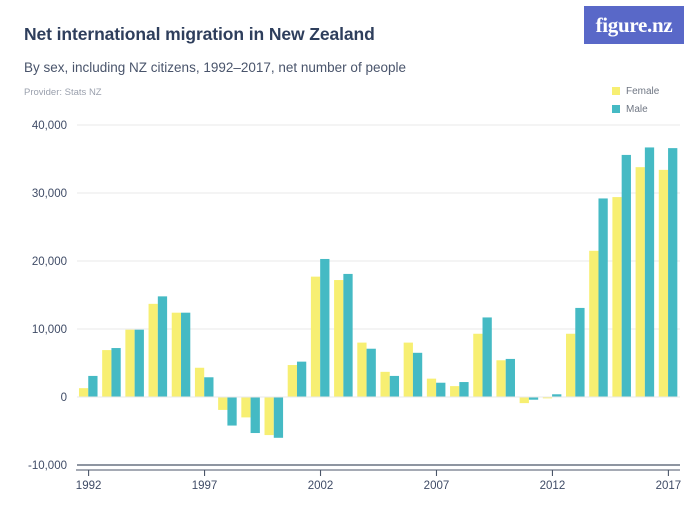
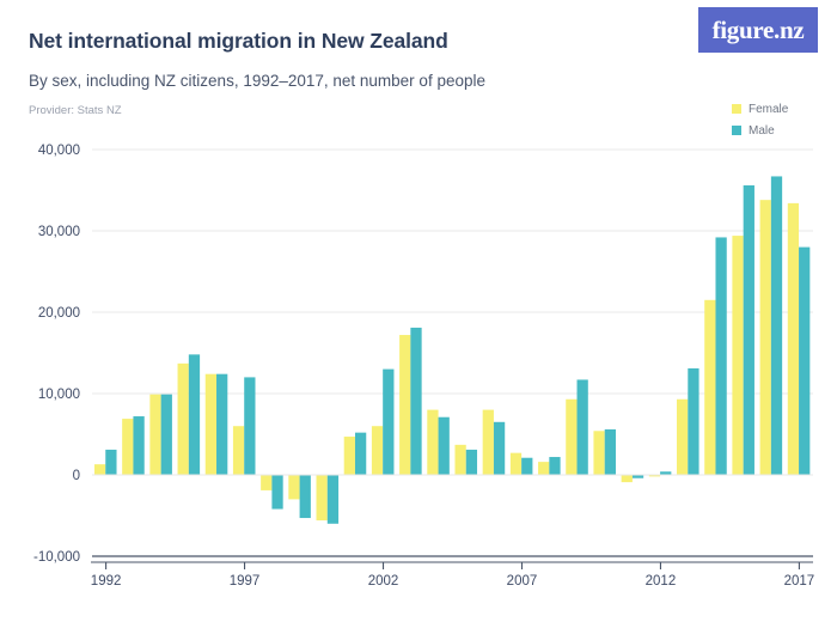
Female/1997: 4000 -> 6000
Male/1997: 3000 -> 12000
Female/2002: 18000 -> 6000
Male/2002: 20000 -> 13000
Male/2017: 37000 -> 28000
